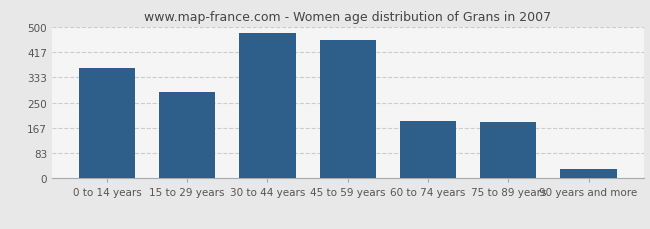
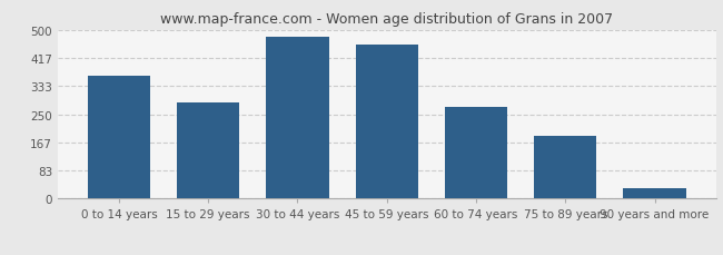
60 to 74 years: 190 -> 270
